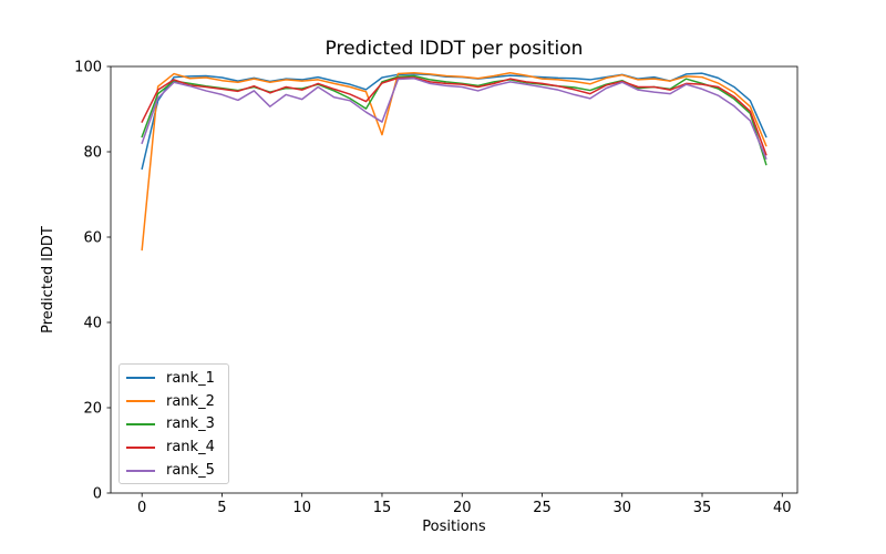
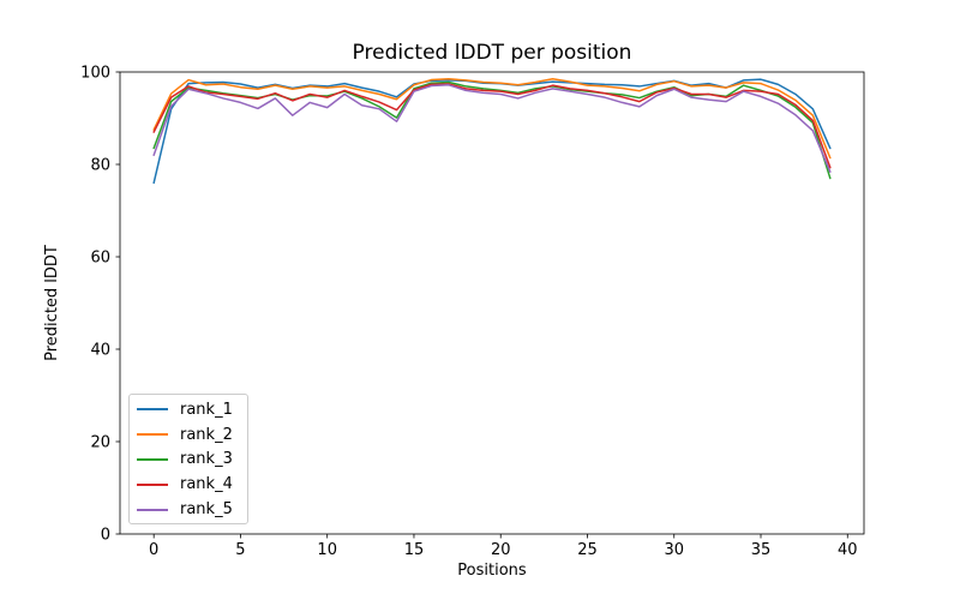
rank_2/0: 57 -> 88
rank_2/15: 84 -> 97
rank_5/15: 87 -> 96
